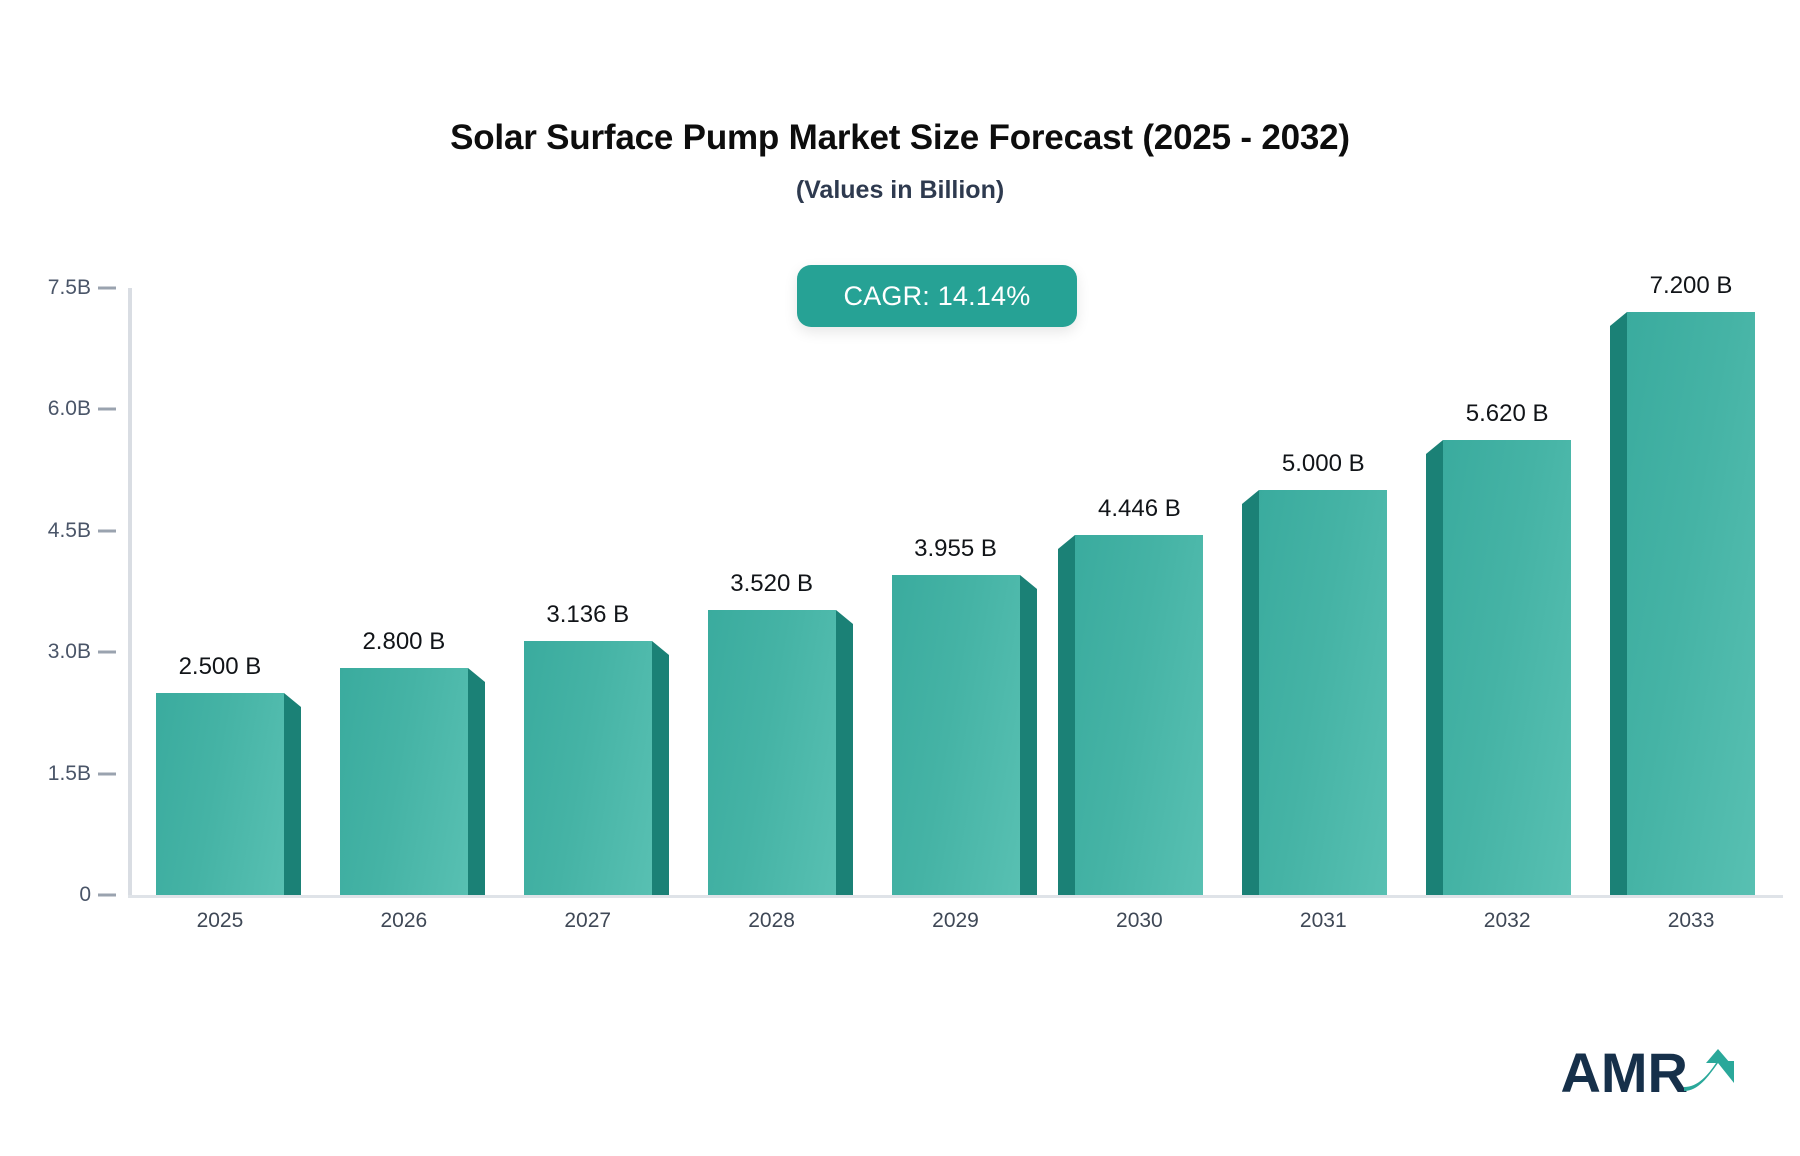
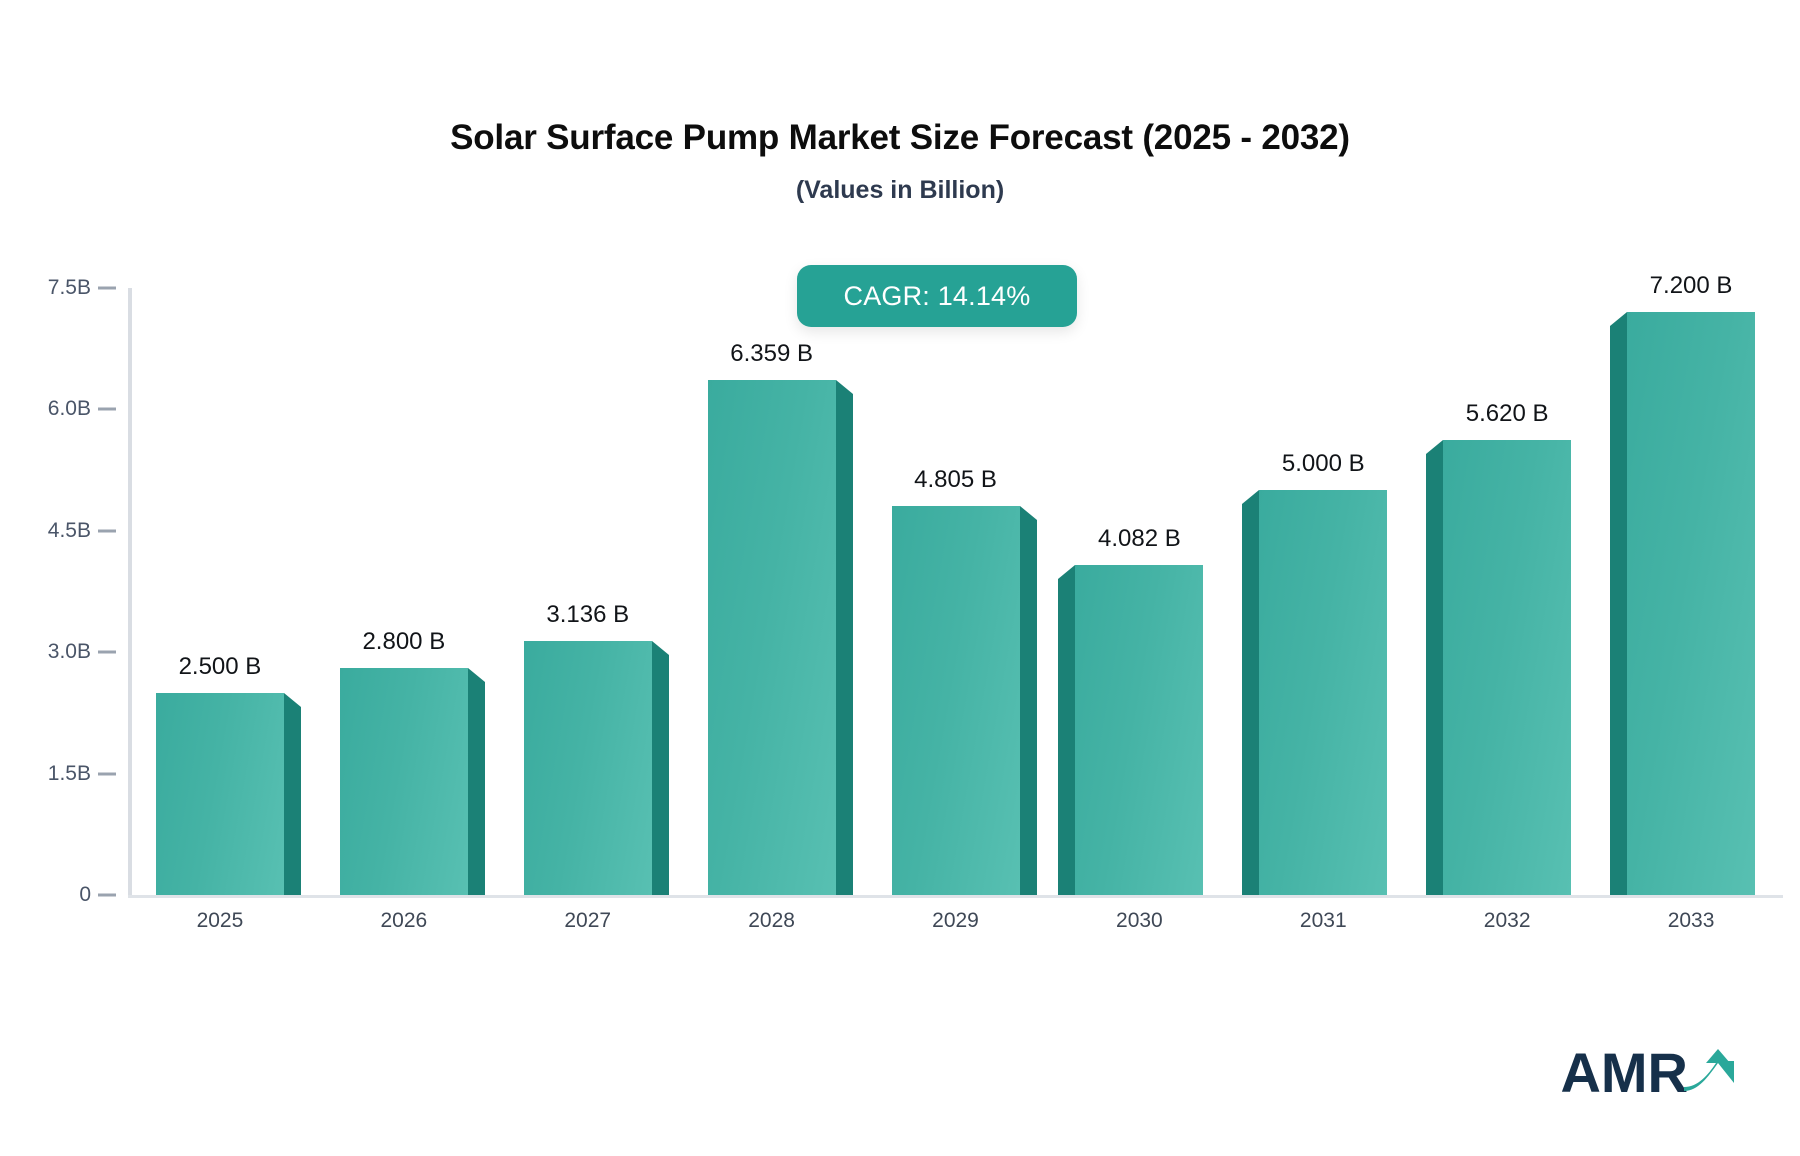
2028: 3.520 -> 6.359
2029: 3.955 -> 4.805
2030: 4.446 -> 4.082
